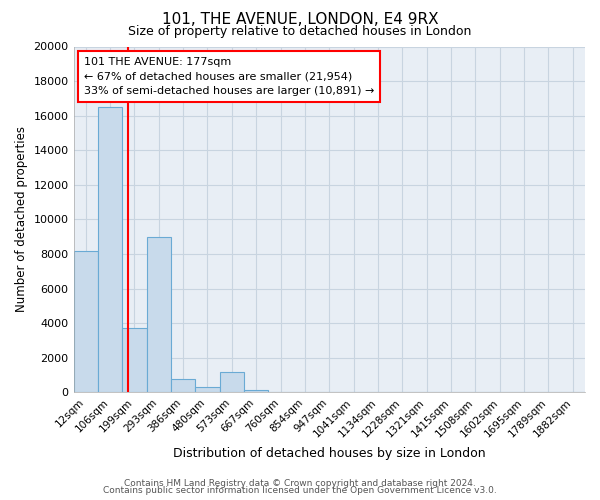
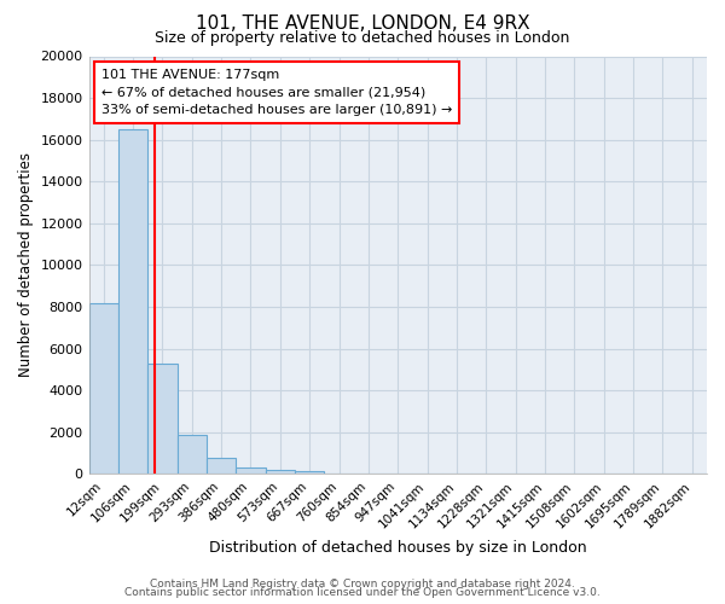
199sqm: 3700 -> 5300
293sqm: 9000 -> 1800
573sqm: 1200 -> 200
